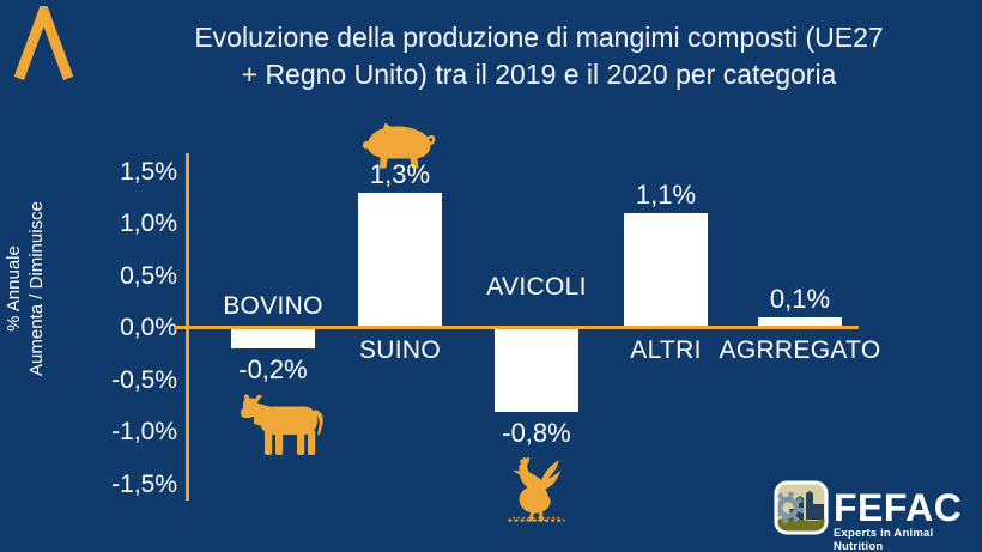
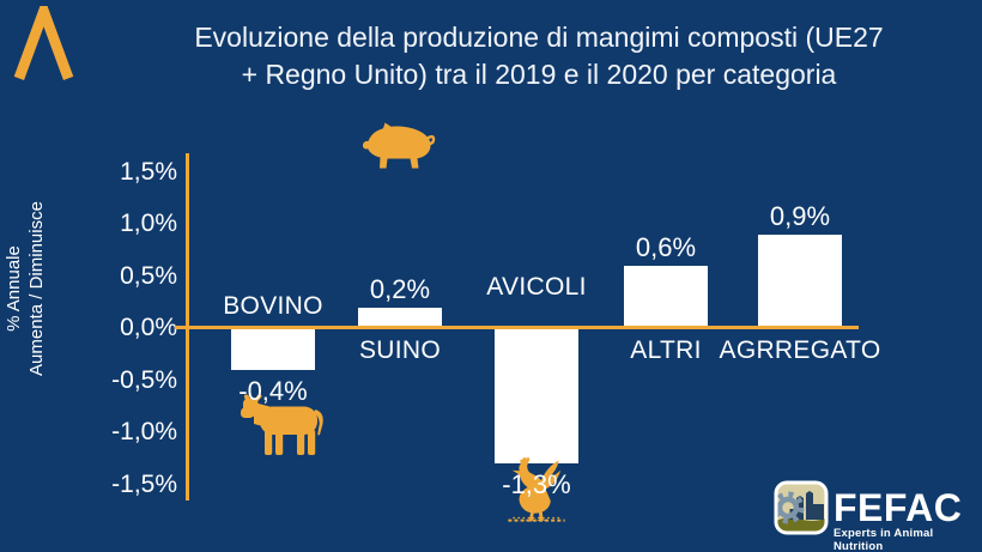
BOVINO: -0,2% -> -0,4%
SUINO: 1,3% -> 0,2%
AVICOLI: -0,8% -> -1,3%
ALTRI: 1,1% -> 0,6%
AGRREGATO: 0,1% -> 0,9%
